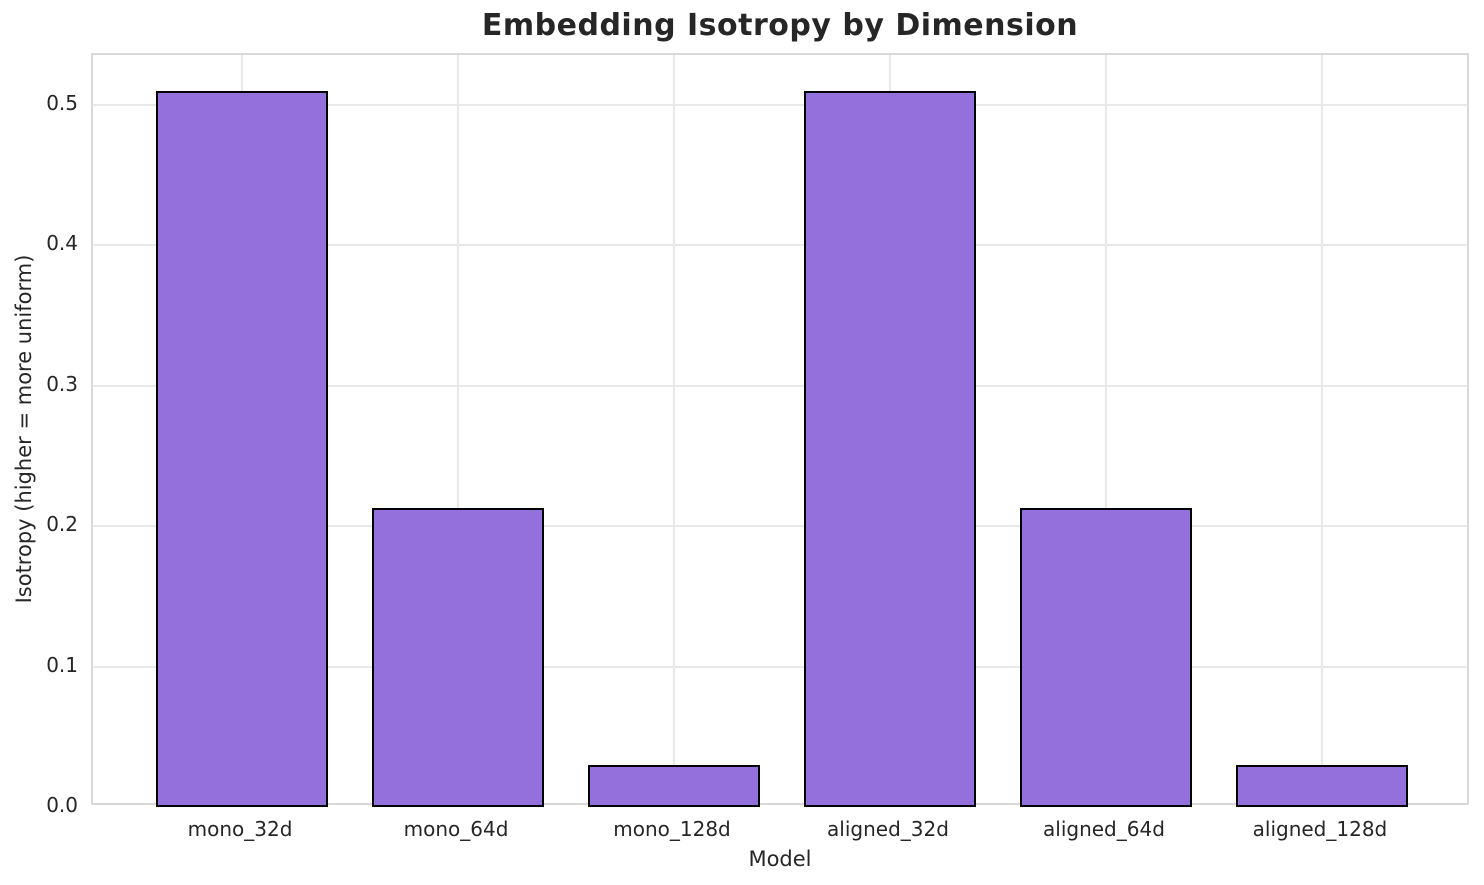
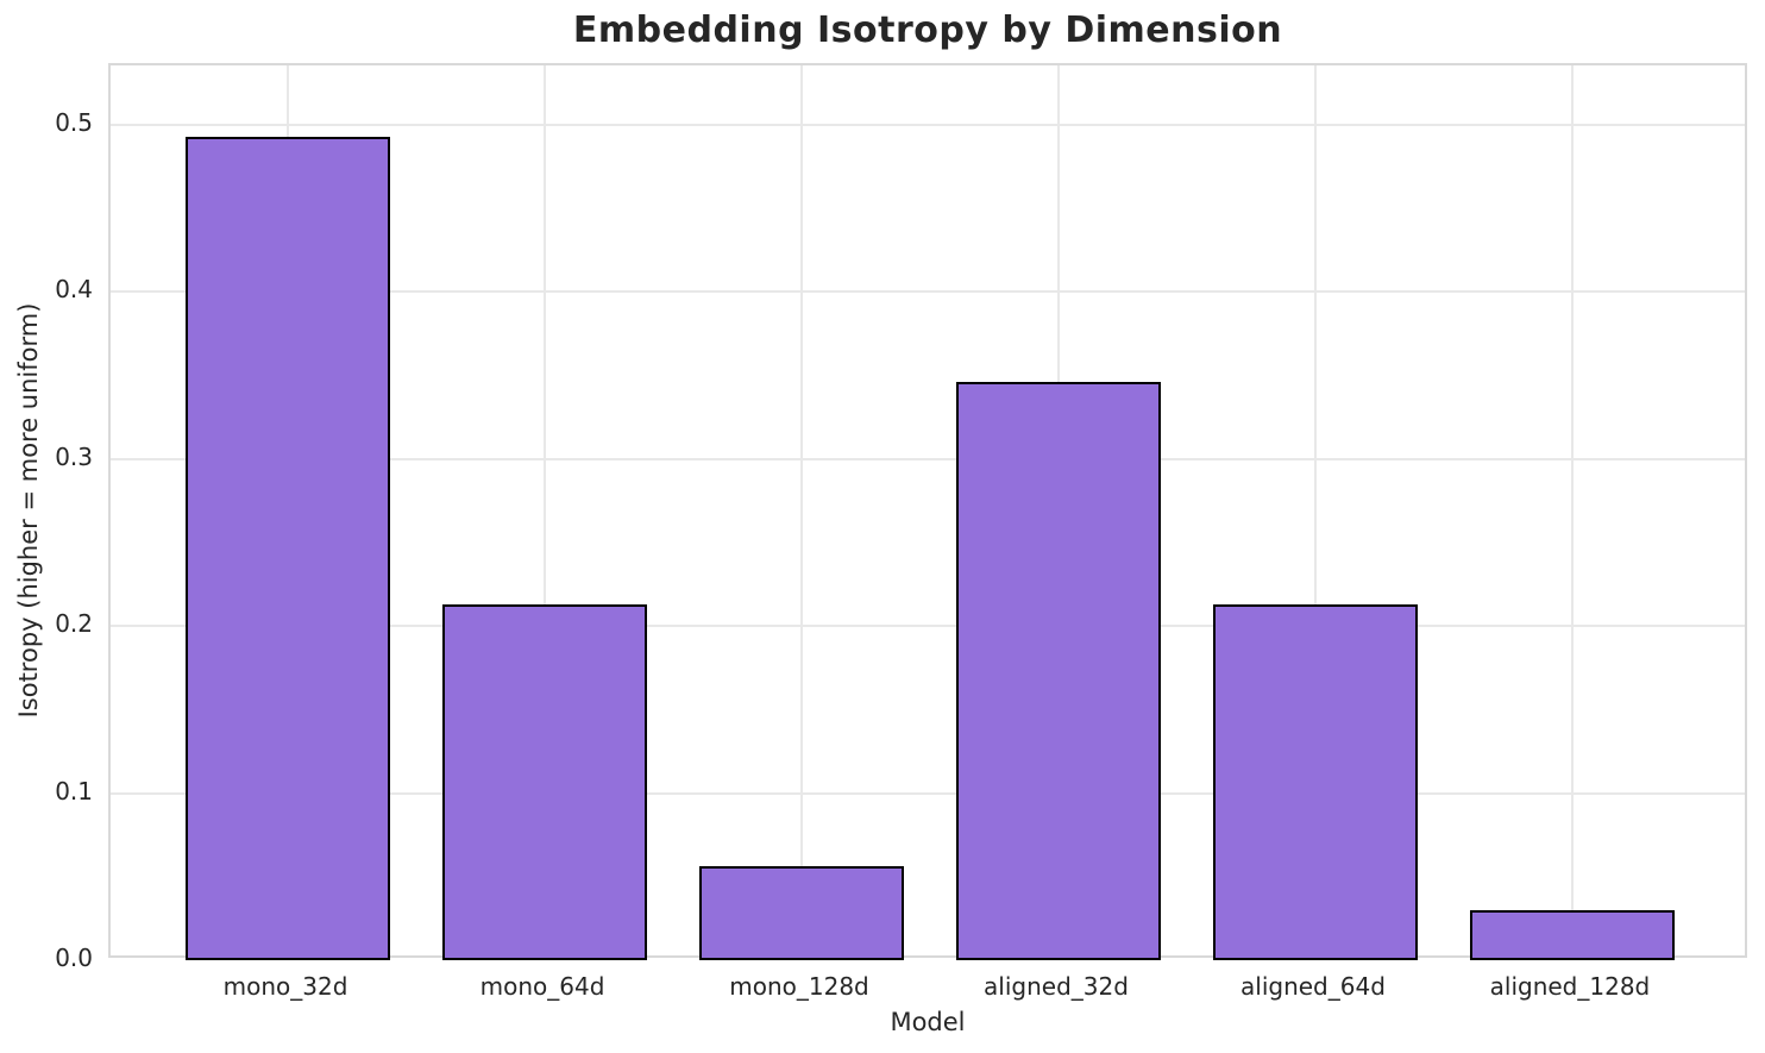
mono_32d: 0.510 -> 0.493
mono_128d: 0.030 -> 0.056
aligned_32d: 0.510 -> 0.346
